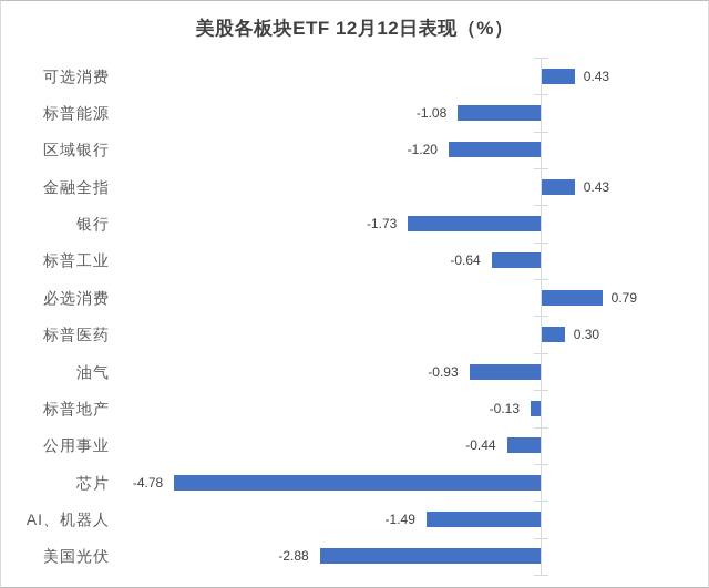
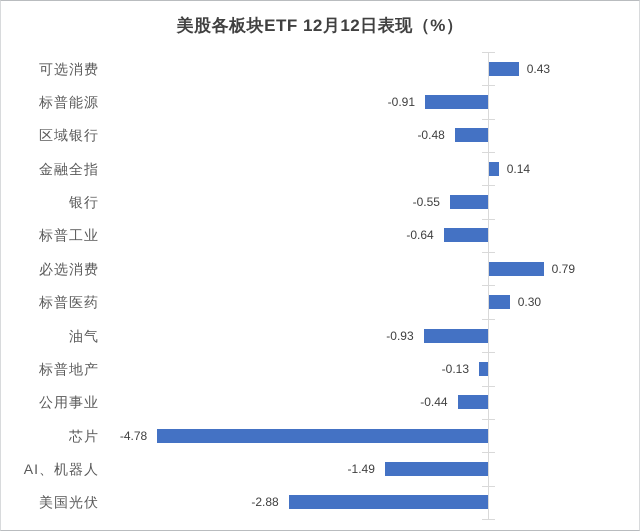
标普能源: -1.08 -> -0.91
区域银行: -1.20 -> -0.48
金融全指: 0.43 -> 0.14
银行: -1.73 -> -0.55
